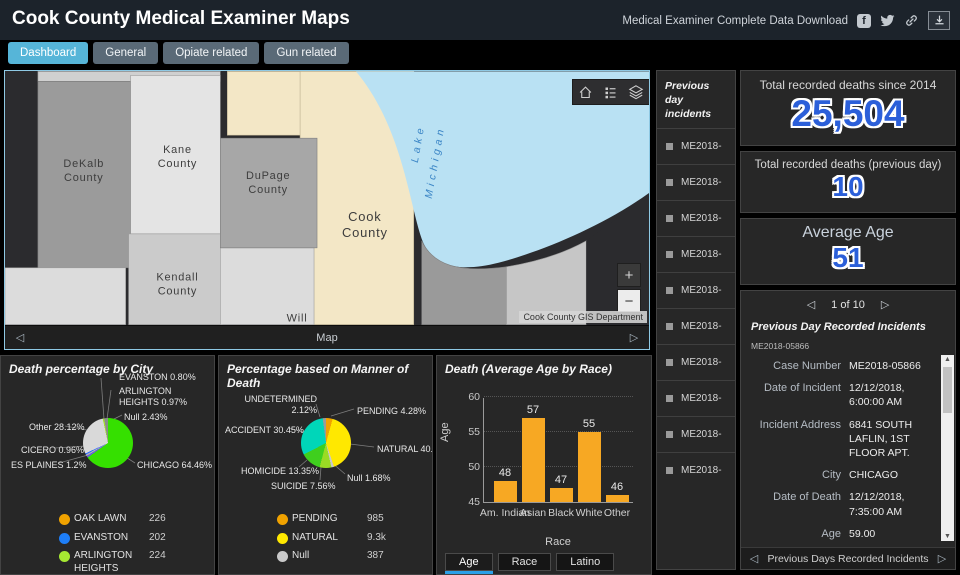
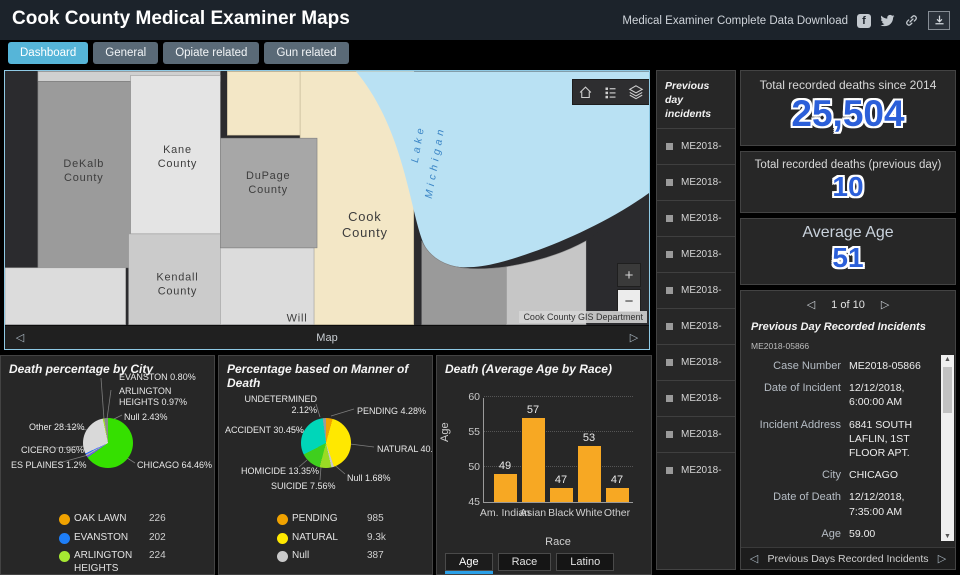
Death (Average Age by Race)/Am. Indian: 48 -> 49
Death (Average Age by Race)/White: 55 -> 53
Death (Average Age by Race)/Other: 46 -> 47
